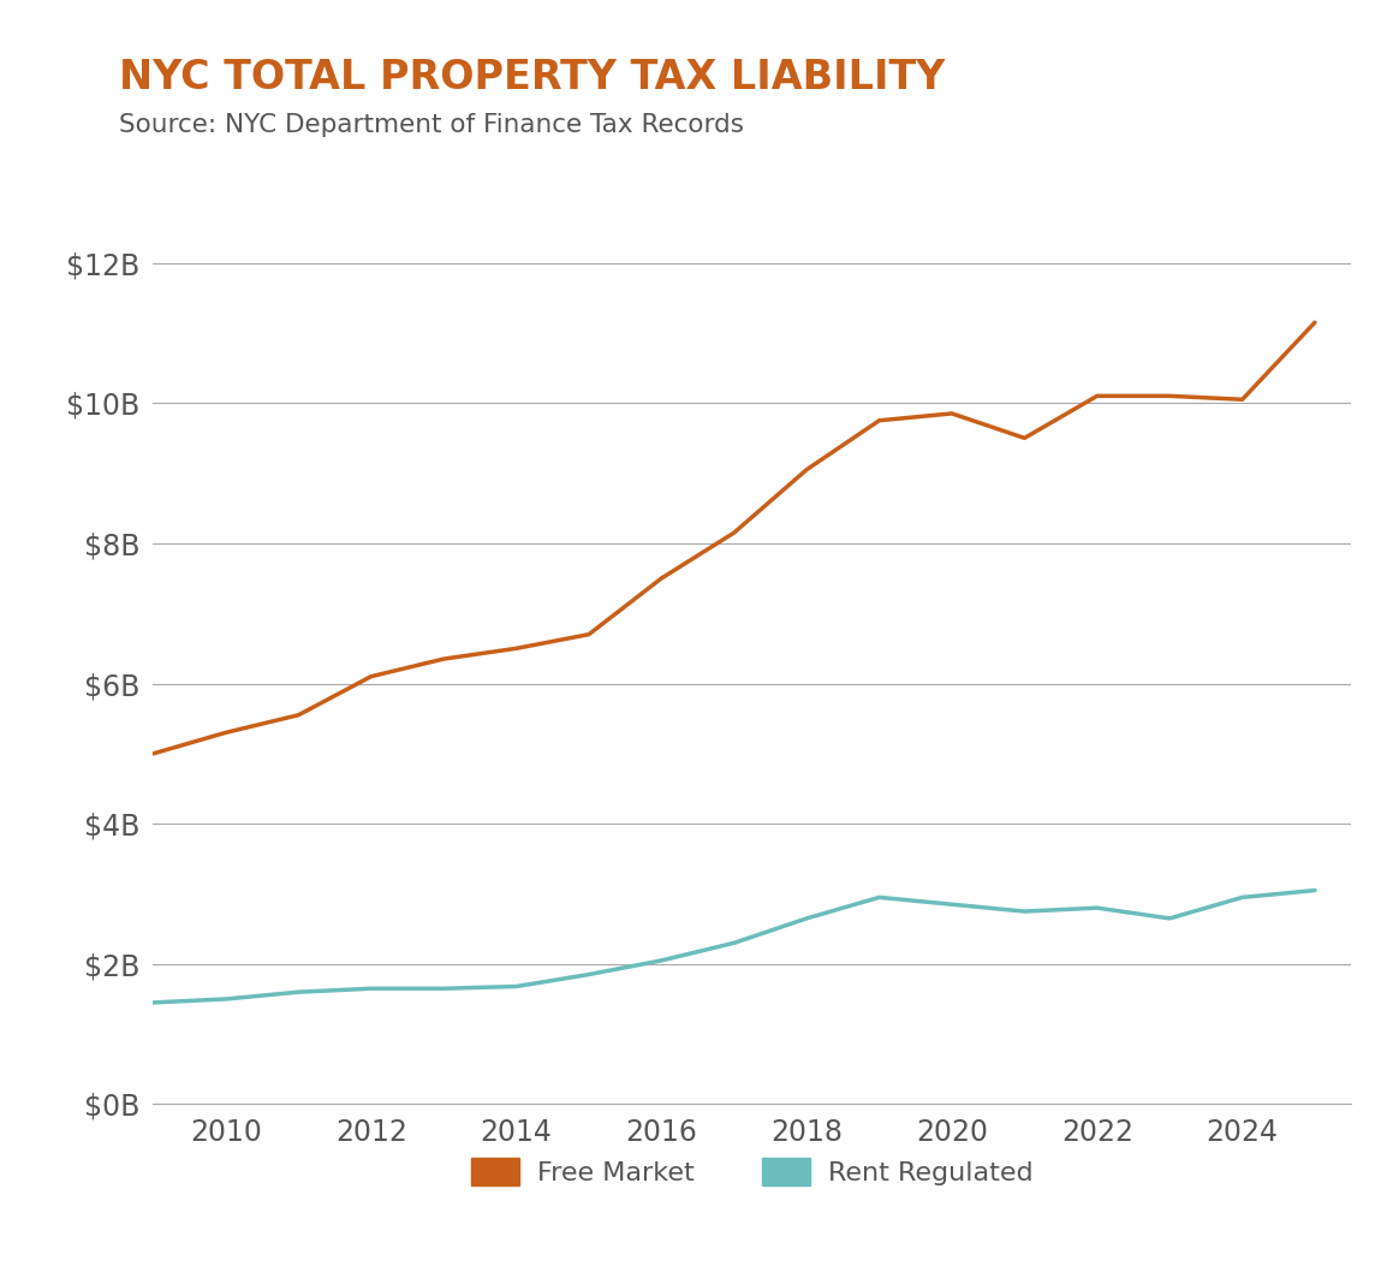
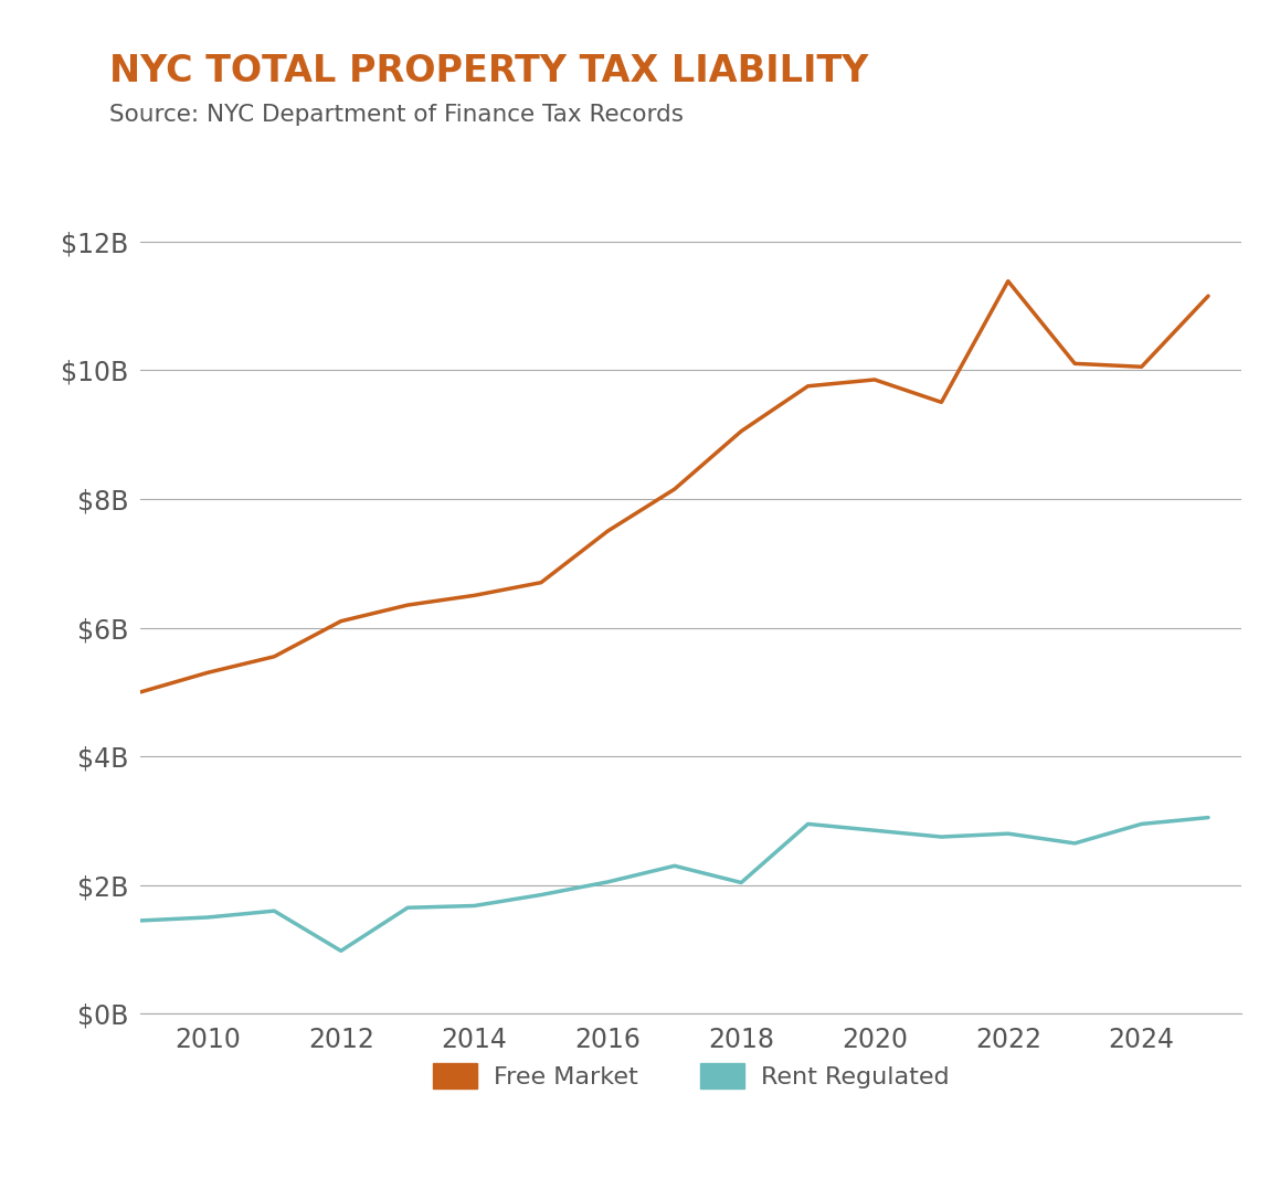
Rent Regulated/2012: $1.65B -> $0.98B
Rent Regulated/2018: $2.65B -> $2.04B
Free Market/2022: $10.10B -> $11.38B
